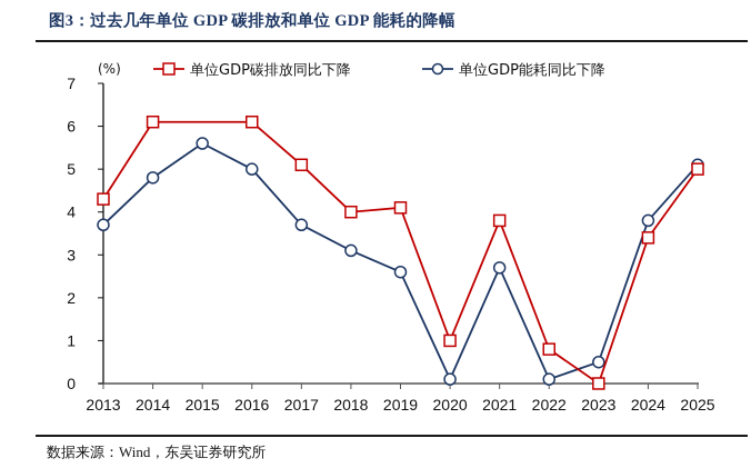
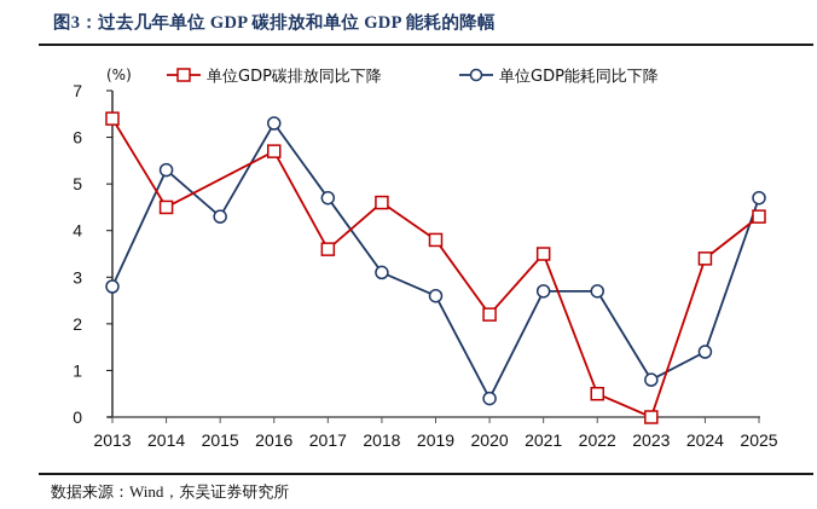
单位GDP碳排放同比下降/2013: 4.3 -> 6.4
单位GDP能耗同比下降/2013: 3.7 -> 2.8
单位GDP碳排放同比下降/2014: 6.1 -> 4.5
单位GDP能耗同比下降/2014: 4.8 -> 5.3
单位GDP能耗同比下降/2015: 5.6 -> 4.3
单位GDP碳排放同比下降/2016: 6.1 -> 5.7
单位GDP能耗同比下降/2016: 5.0 -> 6.3
单位GDP碳排放同比下降/2017: 5.1 -> 3.6
单位GDP能耗同比下降/2017: 3.7 -> 4.7
单位GDP碳排放同比下降/2018: 4.0 -> 4.6
单位GDP碳排放同比下降/2019: 4.1 -> 3.8
单位GDP碳排放同比下降/2020: 1.0 -> 2.2
单位GDP能耗同比下降/2020: 0.1 -> 0.4
单位GDP碳排放同比下降/2021: 3.8 -> 3.5
单位GDP碳排放同比下降/2022: 0.8 -> 0.5
单位GDP能耗同比下降/2022: 0.1 -> 2.7
单位GDP能耗同比下降/2023: 0.5 -> 0.8
单位GDP能耗同比下降/2024: 3.8 -> 1.4
单位GDP碳排放同比下降/2025: 5.0 -> 4.3
单位GDP能耗同比下降/2025: 5.1 -> 4.7
